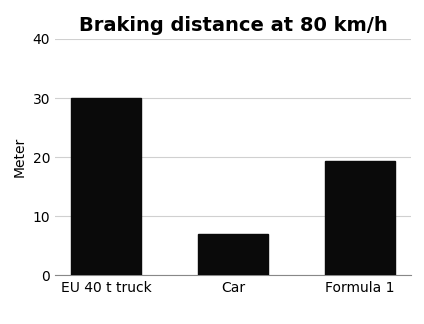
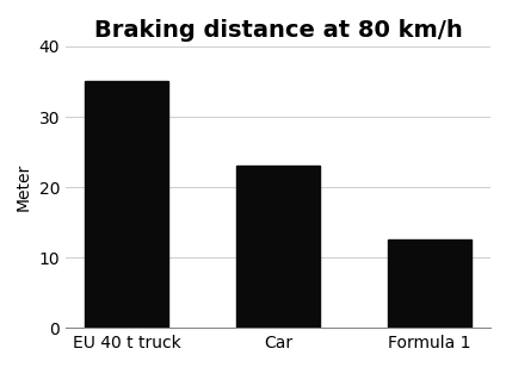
EU 40 t truck: 30.0 -> 35.0
Car: 7.0 -> 23.0
Formula 1: 19.4 -> 12.5
